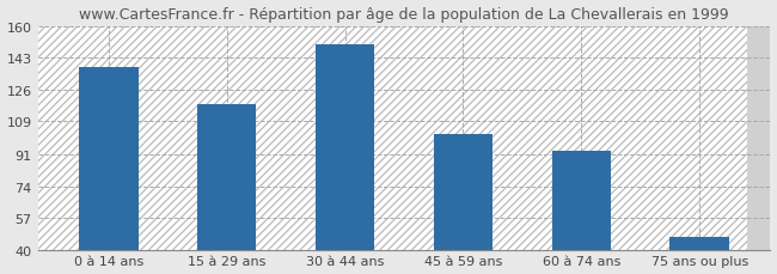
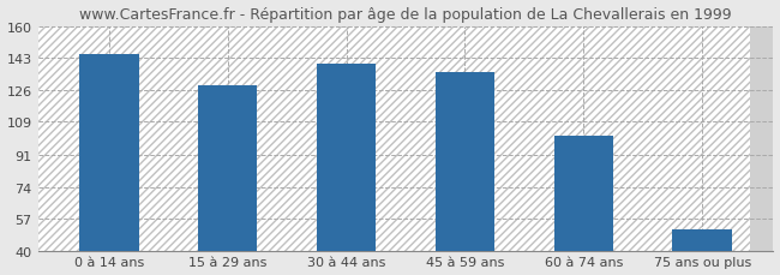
0 à 14 ans: 138 -> 145
15 à 29 ans: 118 -> 128
30 à 44 ans: 150 -> 140
45 à 59 ans: 102 -> 135
60 à 74 ans: 93 -> 101
75 ans ou plus: 47 -> 51
